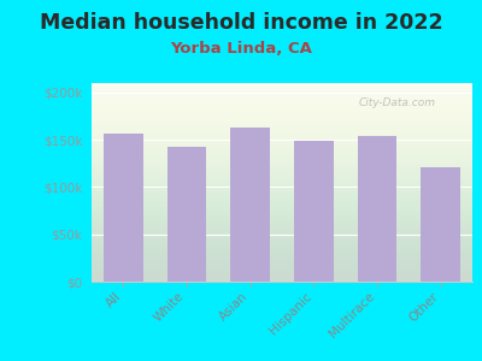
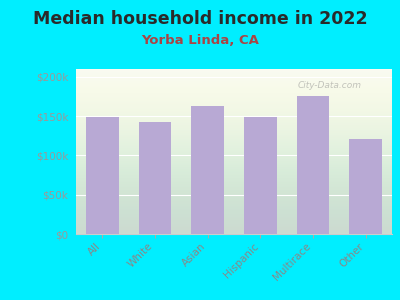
All: $156k -> $149k
Multirace: $154k -> $176k
